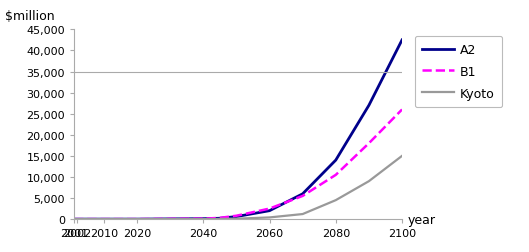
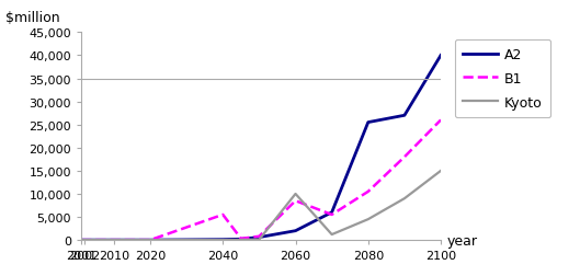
B1/2040: 100 -> 5,500
B1/2060: 2,500 -> 8,500
Kyoto/2060: 400 -> 10,000
A2/2080: 14,000 -> 25,500
A2/2100: 42,500 -> 40,000
